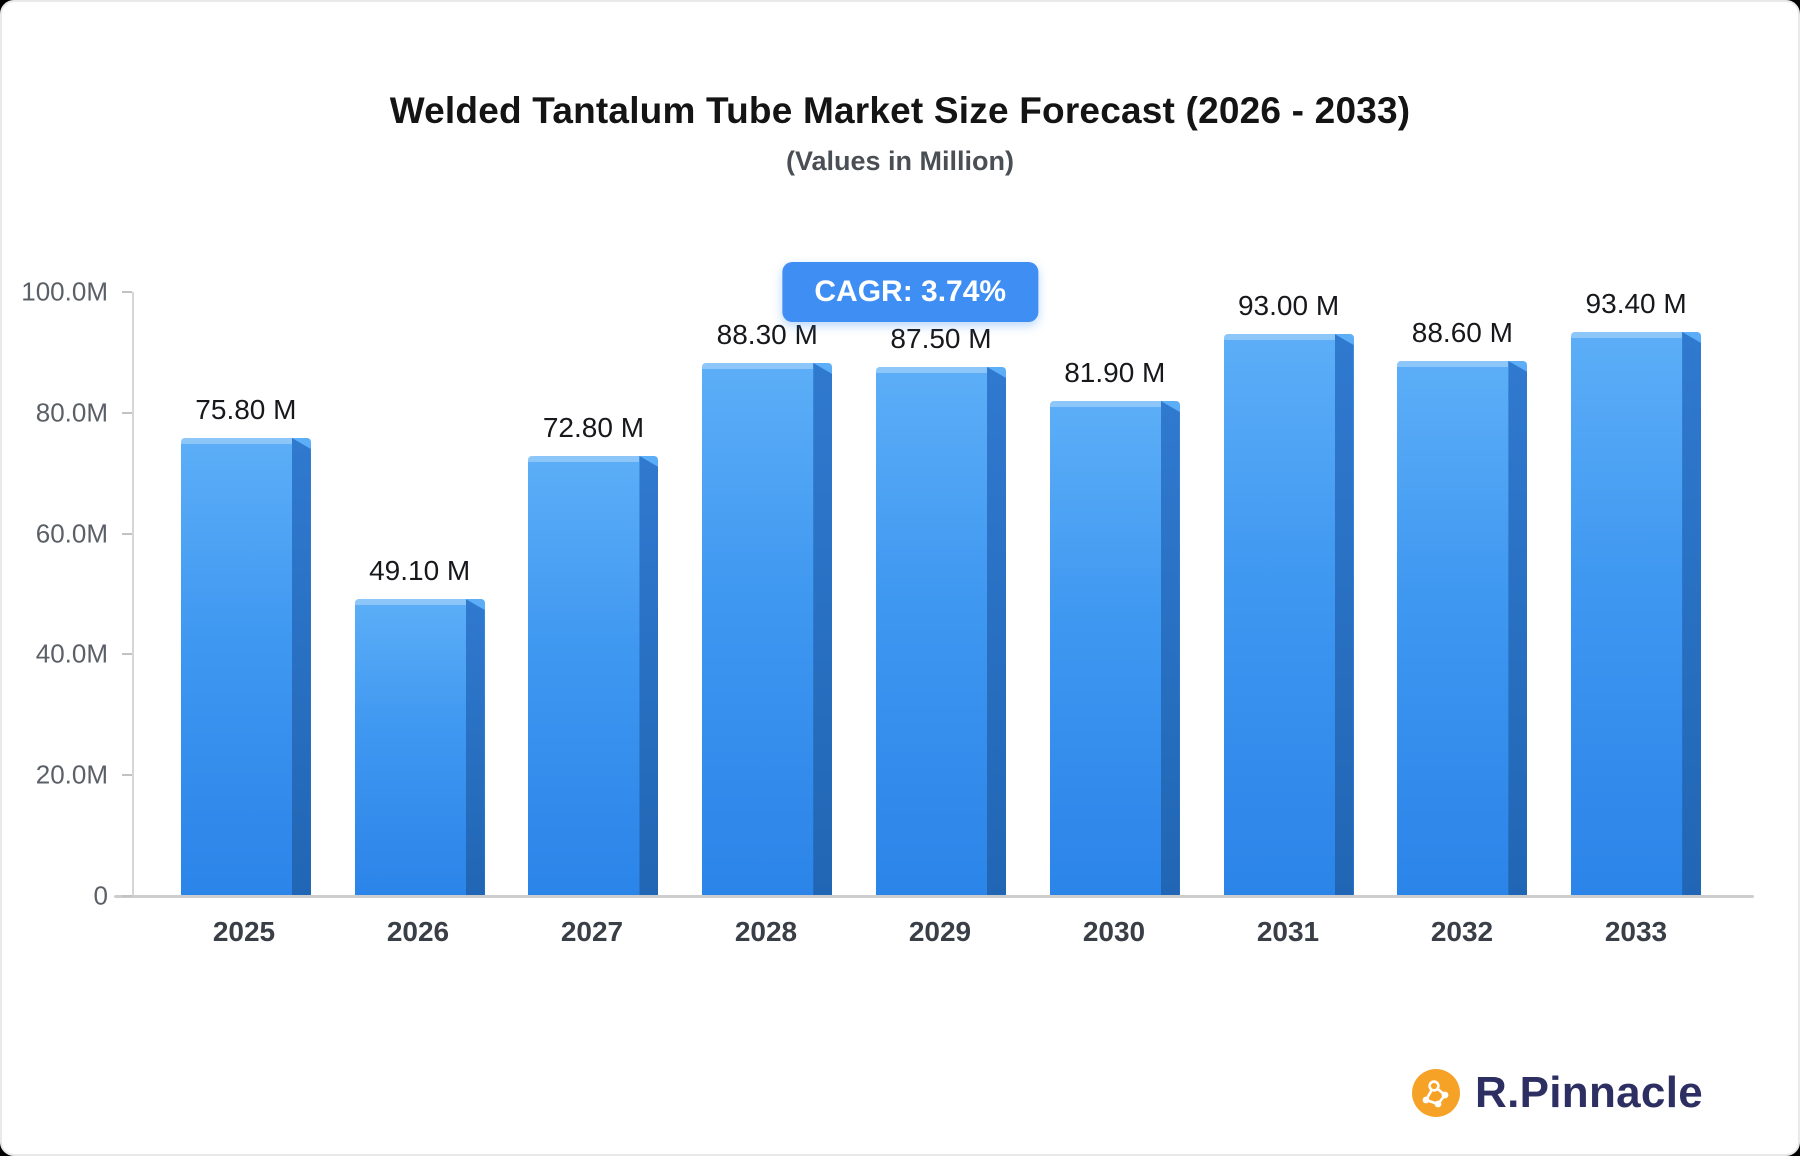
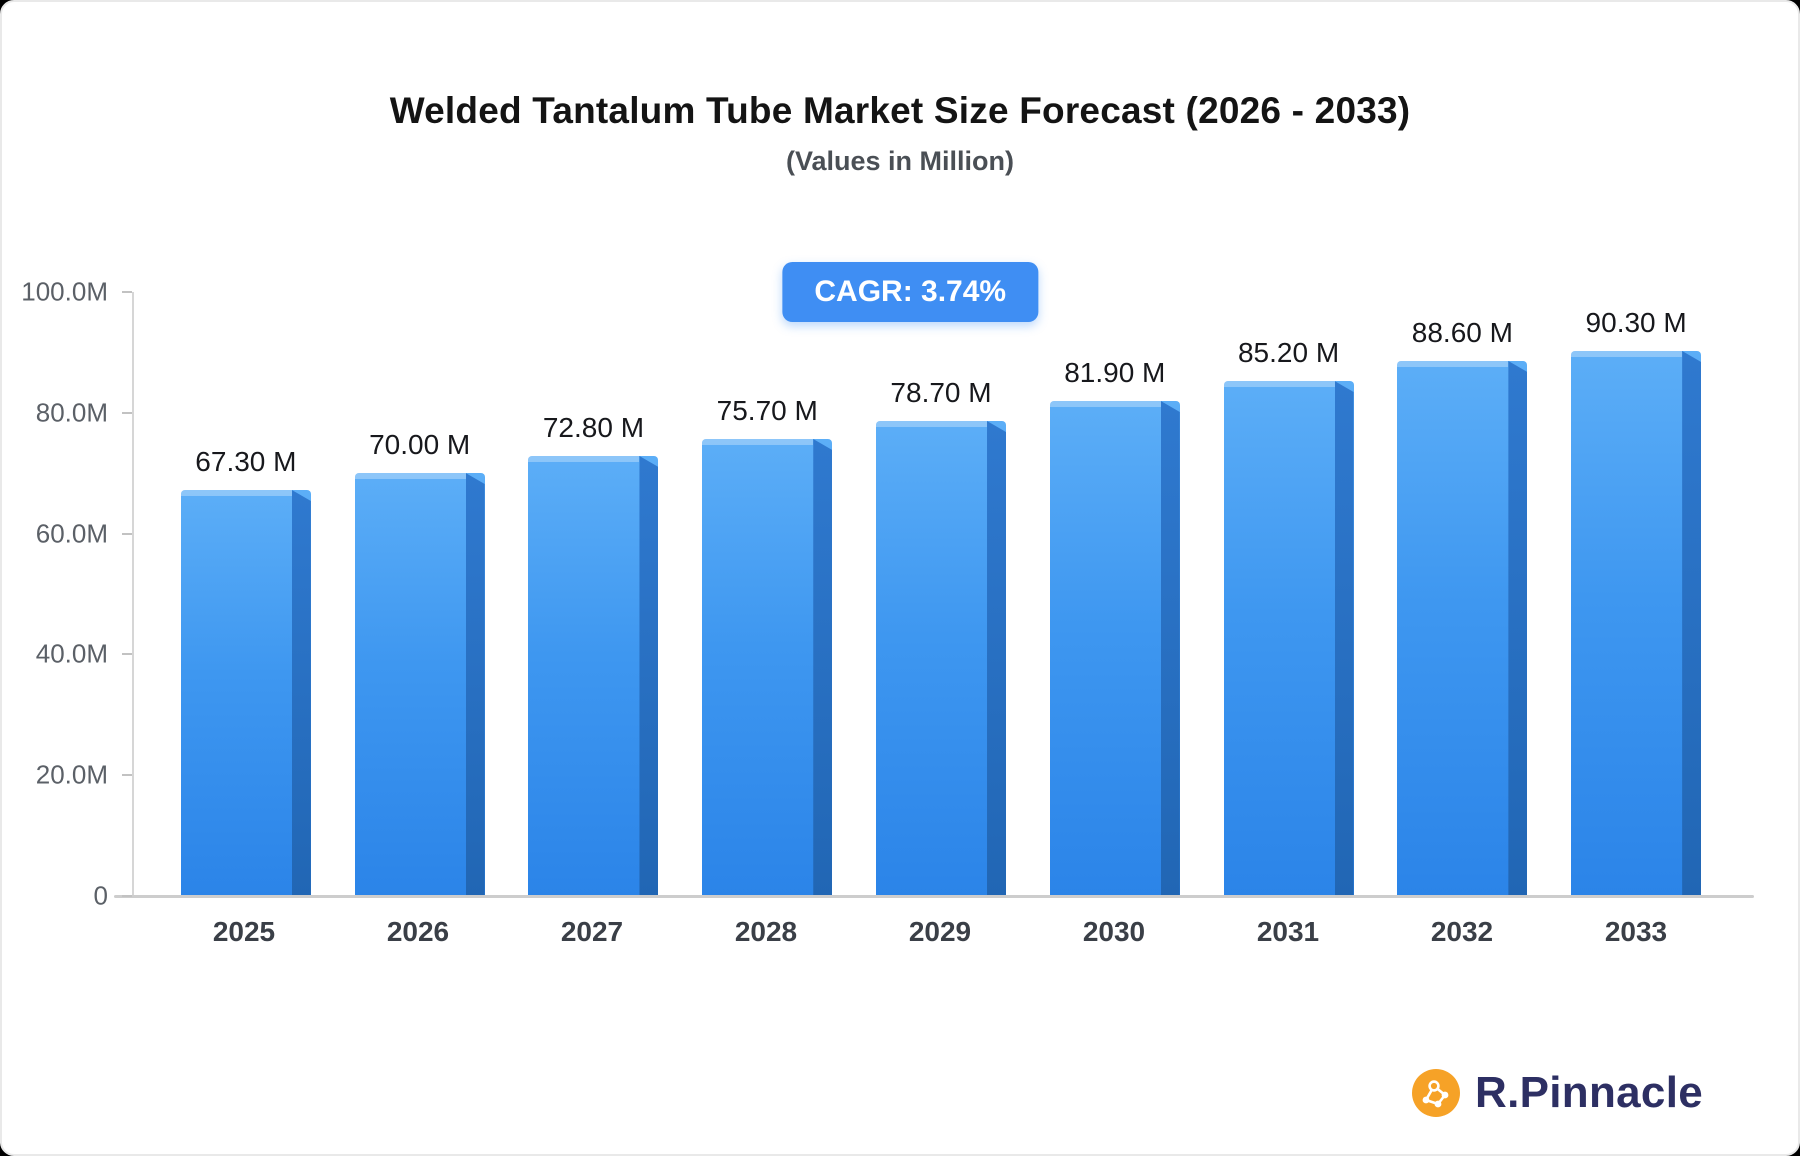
2025: 75.80 -> 67.30
2026: 49.10 -> 70.00
2028: 88.30 -> 75.70
2029: 87.50 -> 78.70
2031: 93.00 -> 85.20
2033: 93.40 -> 90.30
